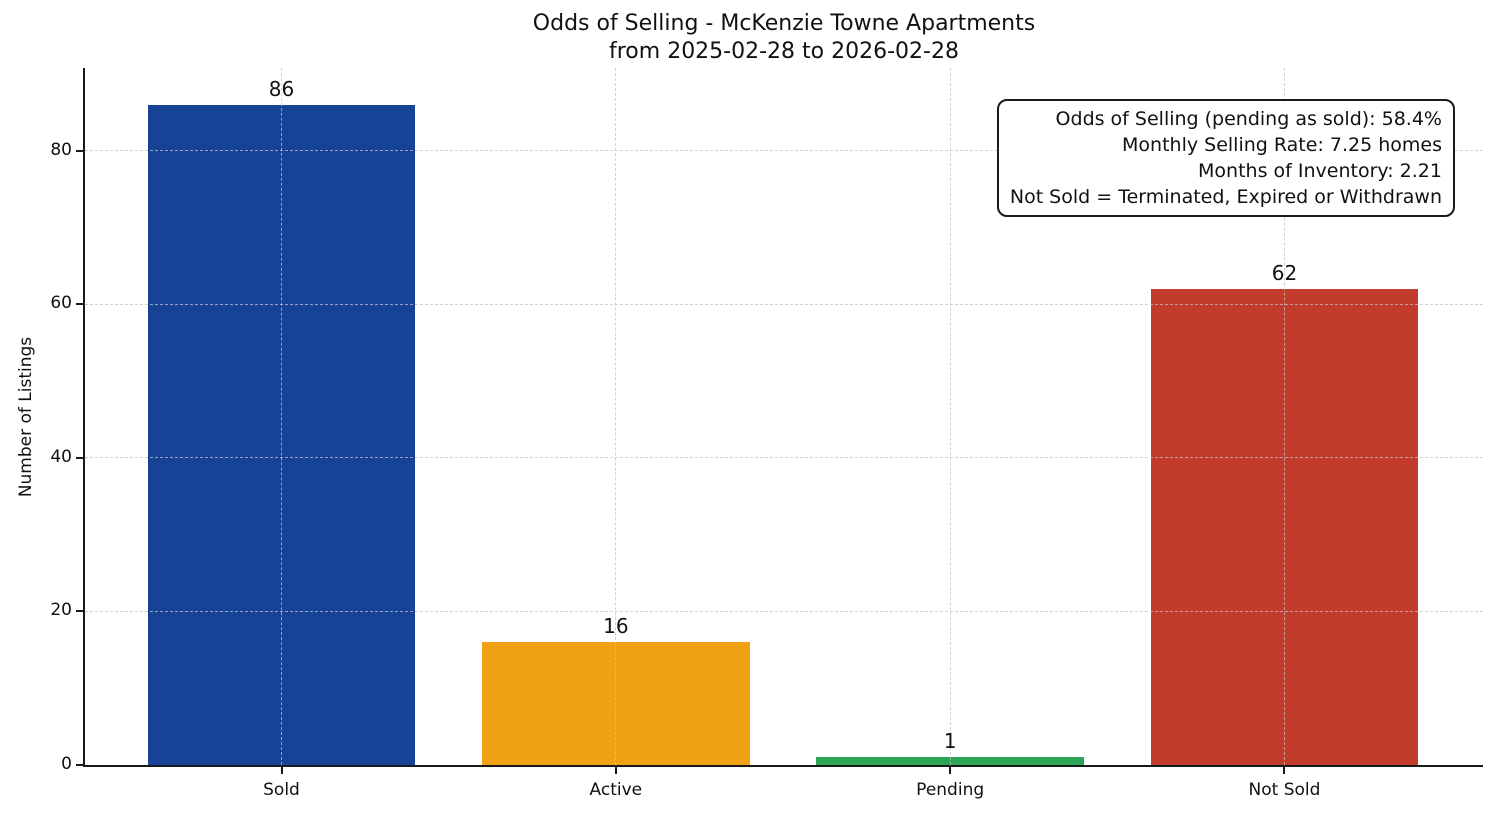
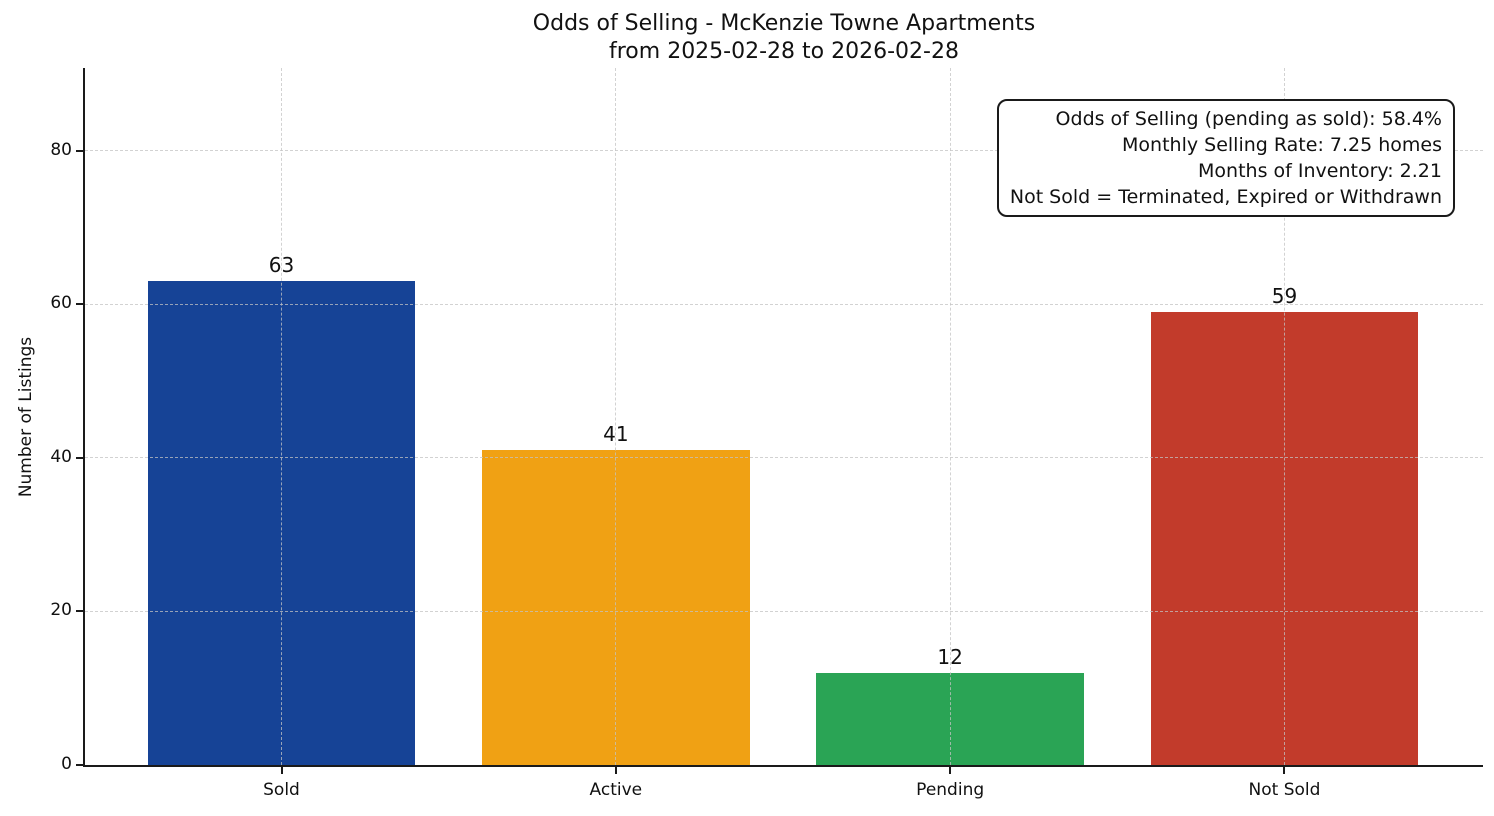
Sold: 86 -> 63
Active: 16 -> 41
Pending: 1 -> 12
Not Sold: 62 -> 59
